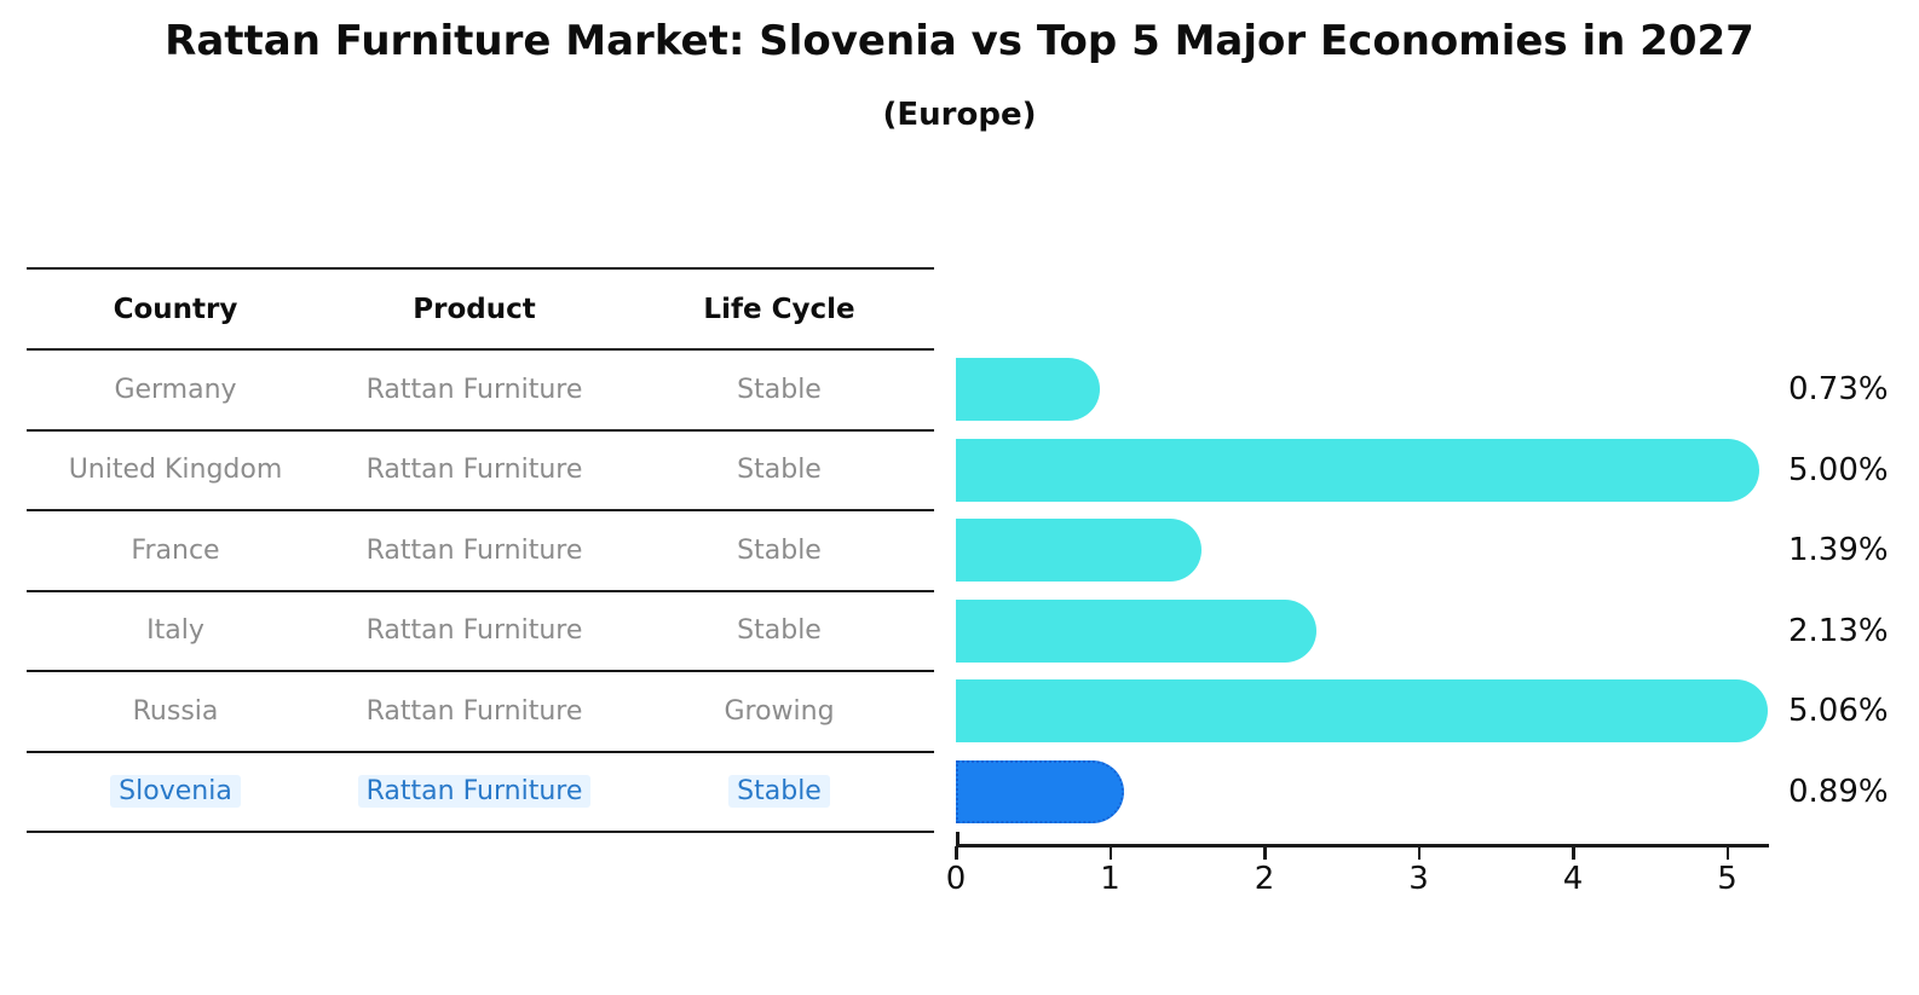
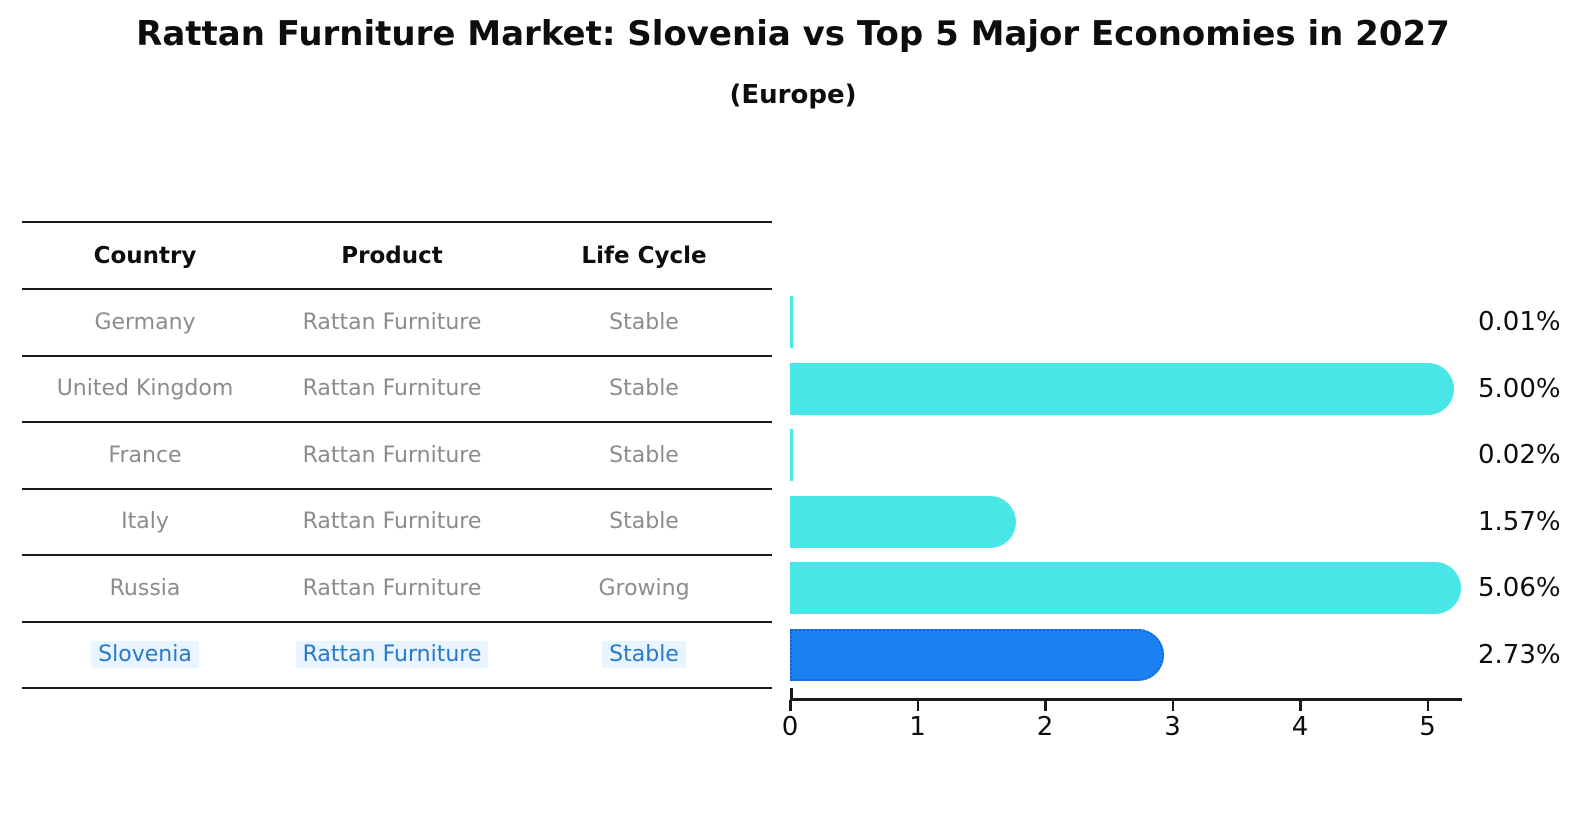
Germany: 0.73% -> 0.01%
France: 1.39% -> 0.02%
Italy: 2.13% -> 1.57%
Slovenia: 0.89% -> 2.73%
